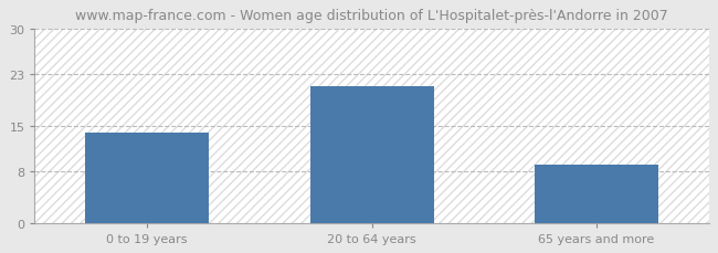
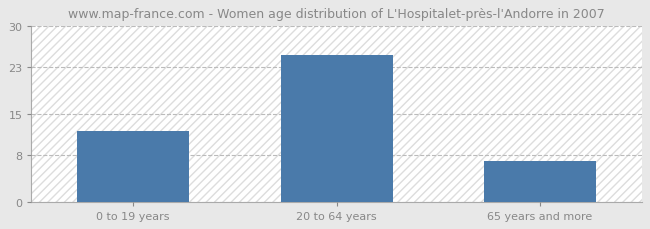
0 to 19 years: 14 -> 12
20 to 64 years: 21 -> 25
65 years and more: 9 -> 7
